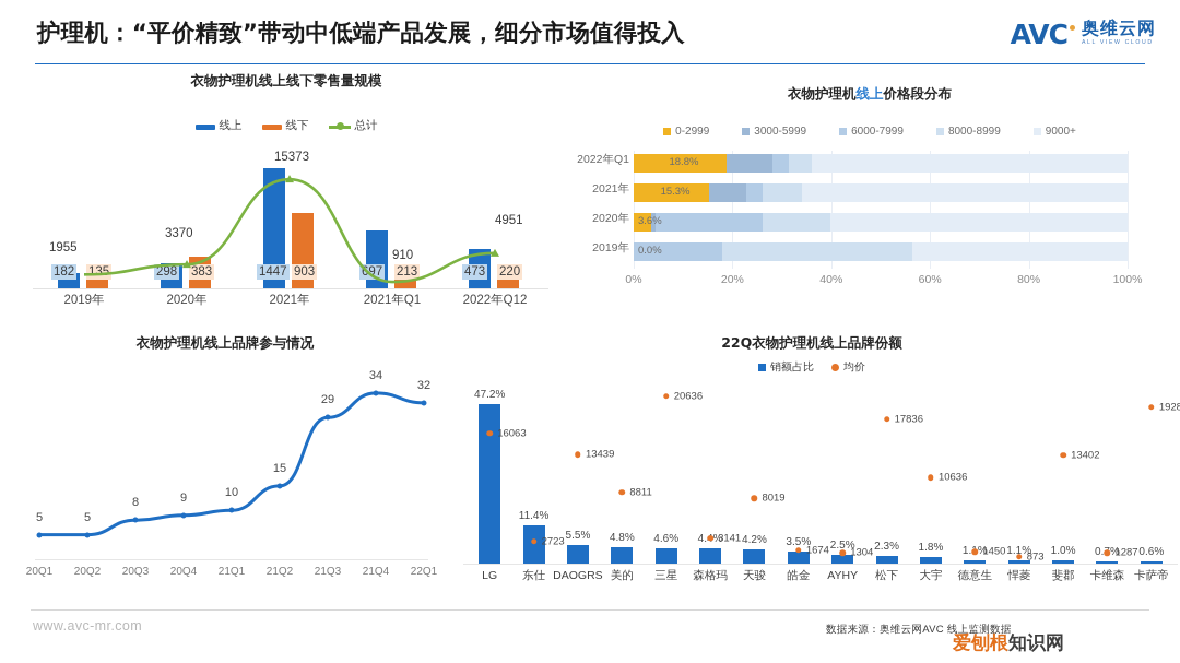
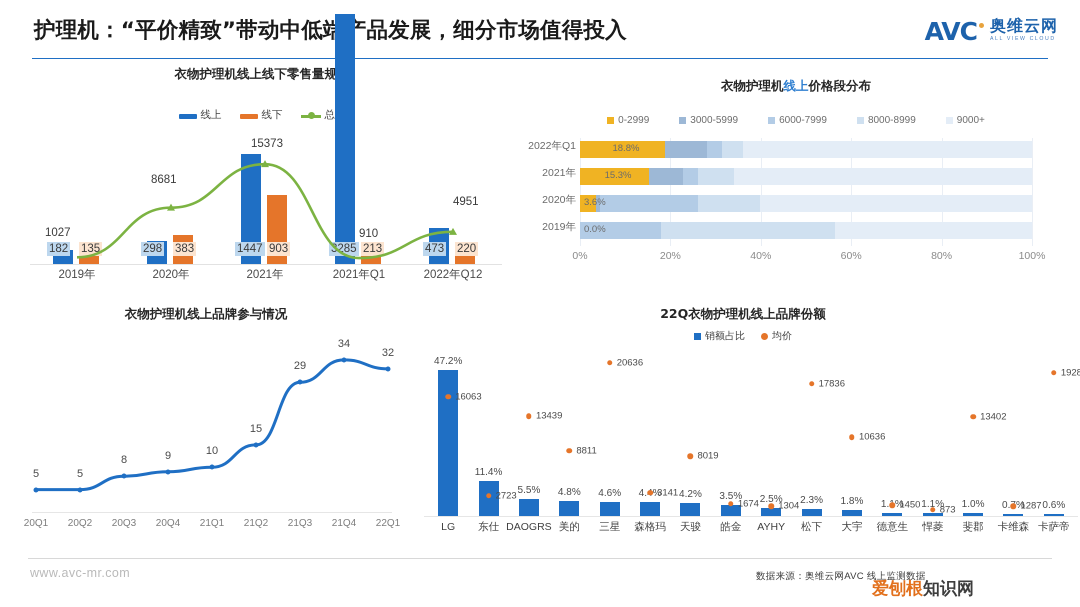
衣物护理机线上线下零售量规模/总计/2019年: 1955 -> 1027
衣物护理机线上线下零售量规模/总计/2020年: 3370 -> 8681
衣物护理机线上线下零售量规模/线上/2021年Q1: 697 -> 3285
